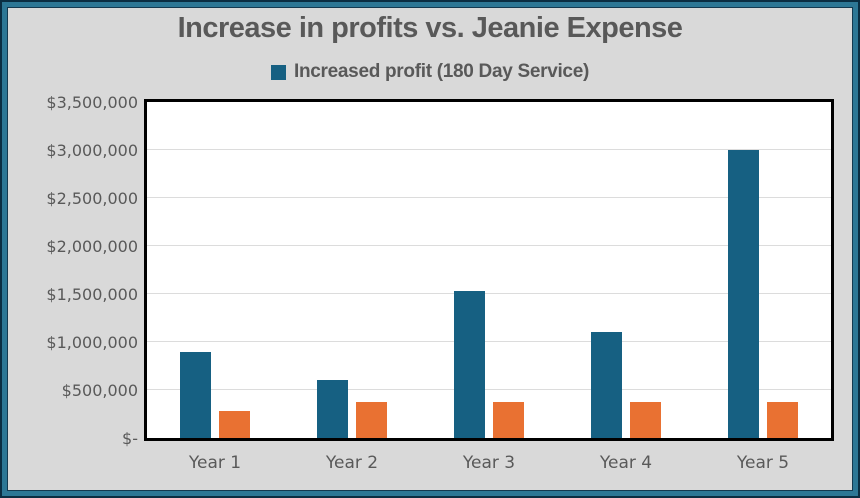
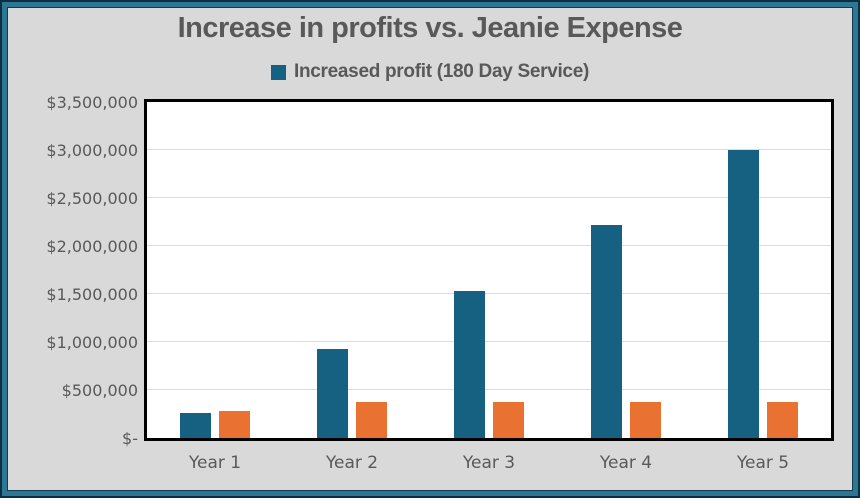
Increased profit (180 Day Service)/Year 1: $900000 -> $300000
Increased profit (180 Day Service)/Year 2: $600000 -> $900000
Increased profit (180 Day Service)/Year 4: $1100000 -> $2200000
